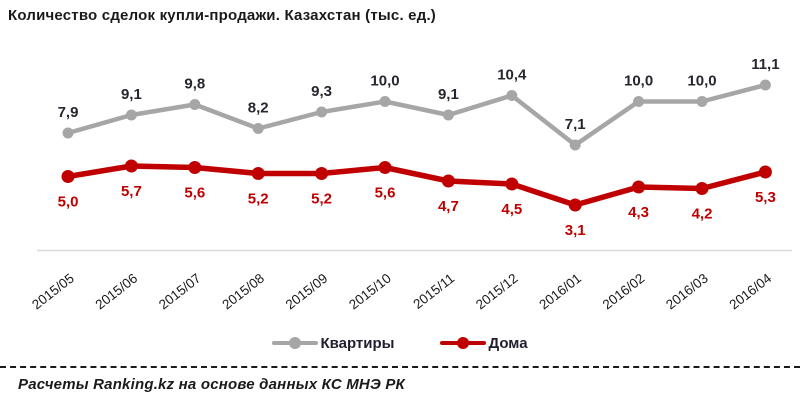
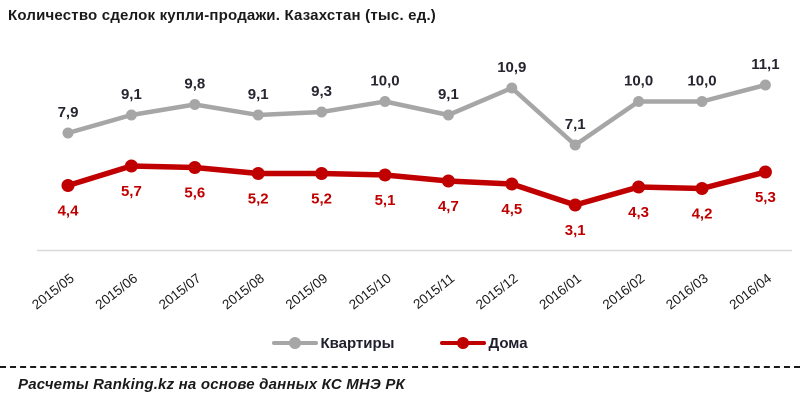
Дома/2015/05: 5,0 -> 4,4
Квартиры/2015/08: 8,2 -> 9,1
Дома/2015/10: 5,6 -> 5,1
Квартиры/2015/12: 10,4 -> 10,9
